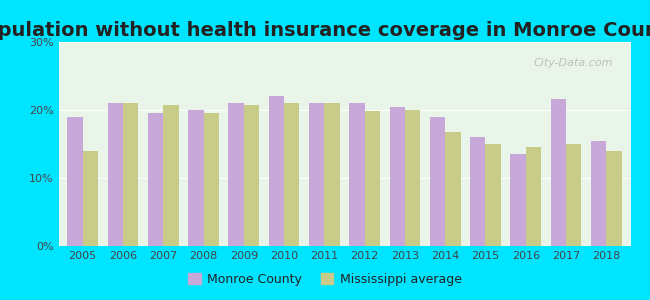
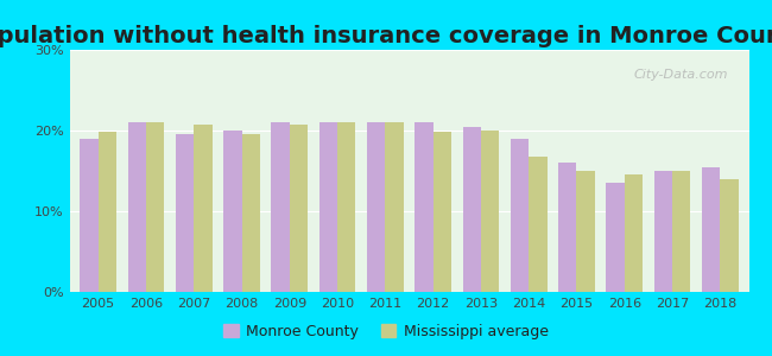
Mississippi average/2005: 14.0% -> 19.8%
Monroe County/2010: 22.0% -> 21.0%
Monroe County/2017: 21.6% -> 15.0%
